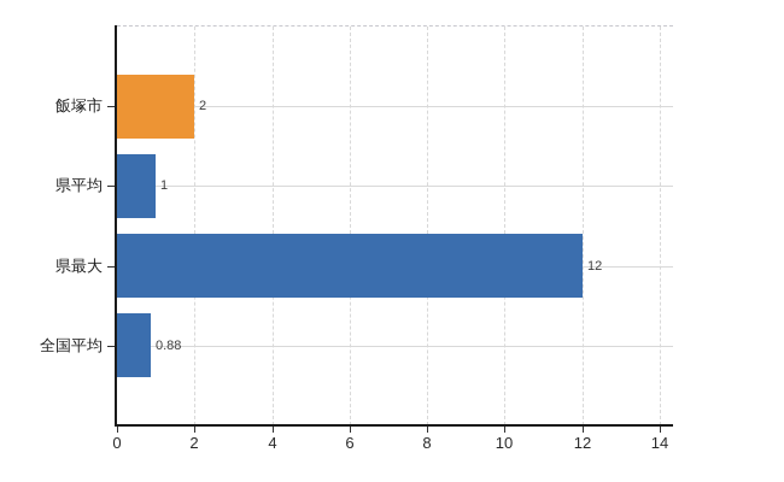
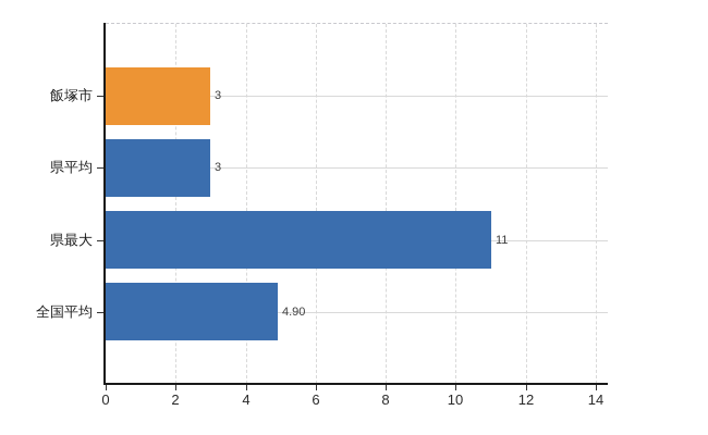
飯塚市: 2 -> 3
県平均: 1 -> 3
県最大: 12 -> 11
全国平均: 0.88 -> 4.90
